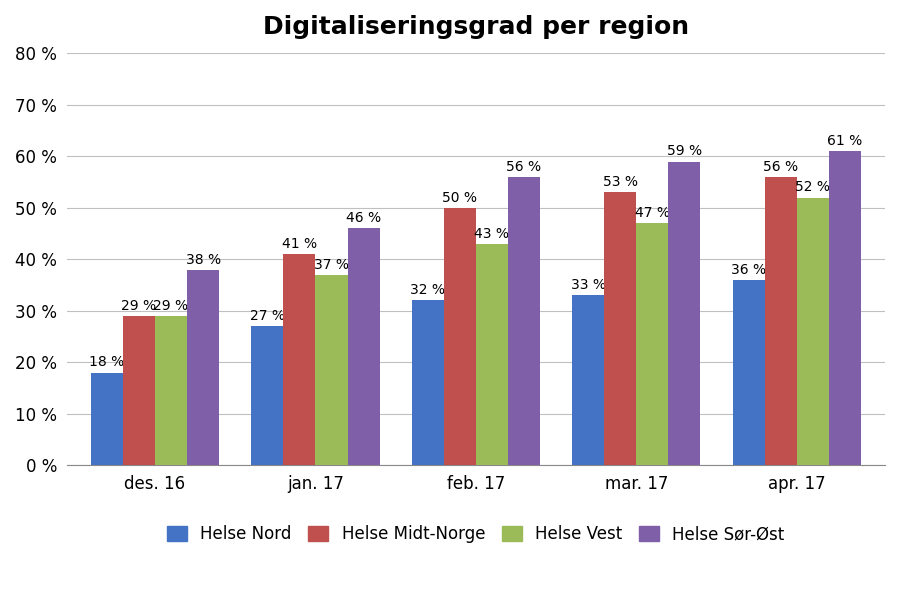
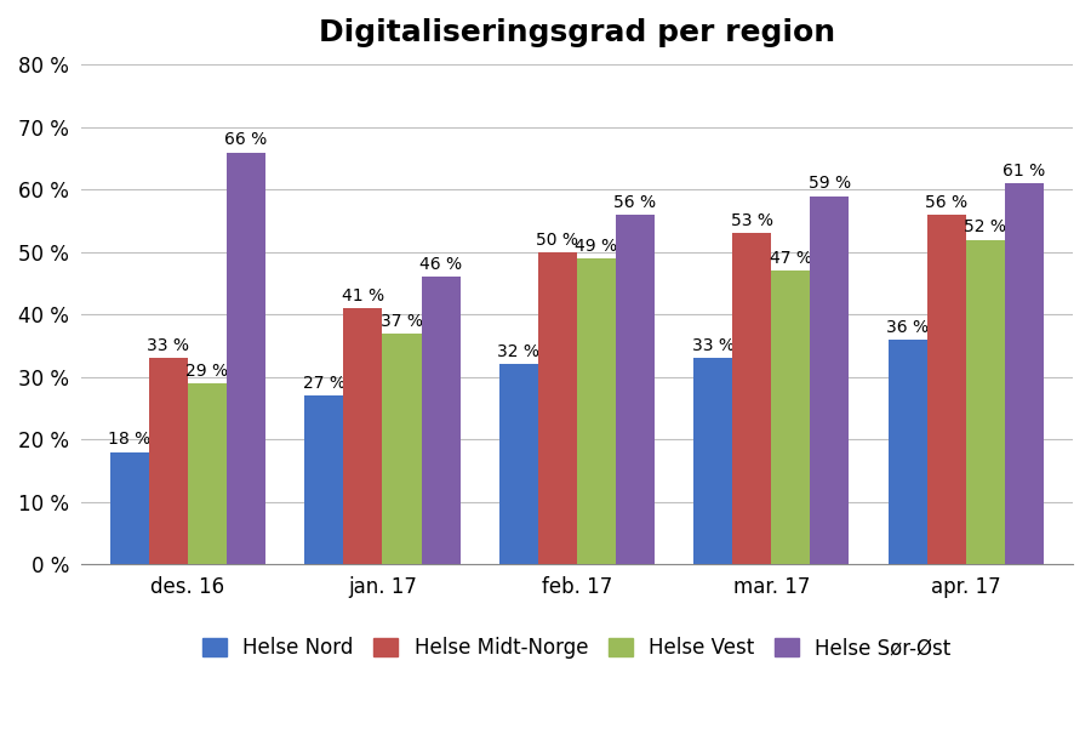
Helse Midt-Norge/des. 16: 29 -> 33
Helse Sør-Øst/des. 16: 38 -> 66
Helse Vest/feb. 17: 43 -> 49
